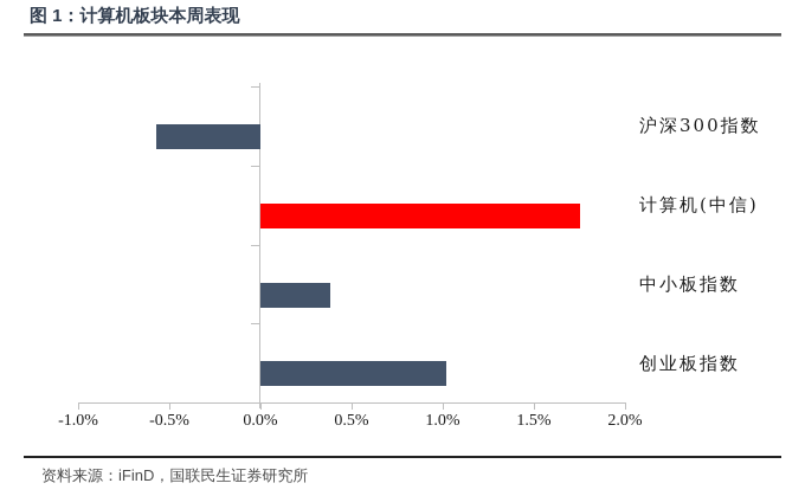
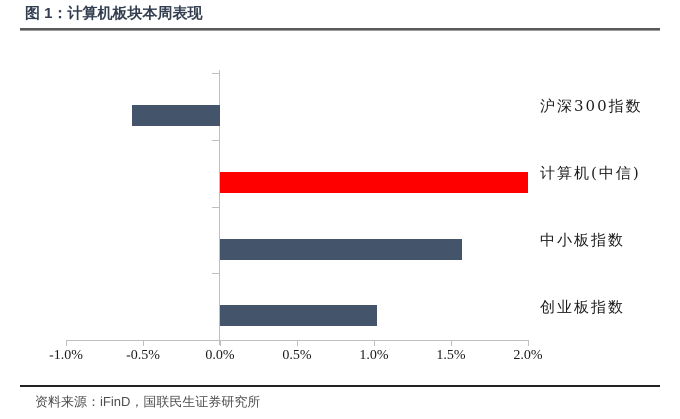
计算机(中信): 1.75% -> 2.00%
中小板指数: 0.38% -> 1.57%
